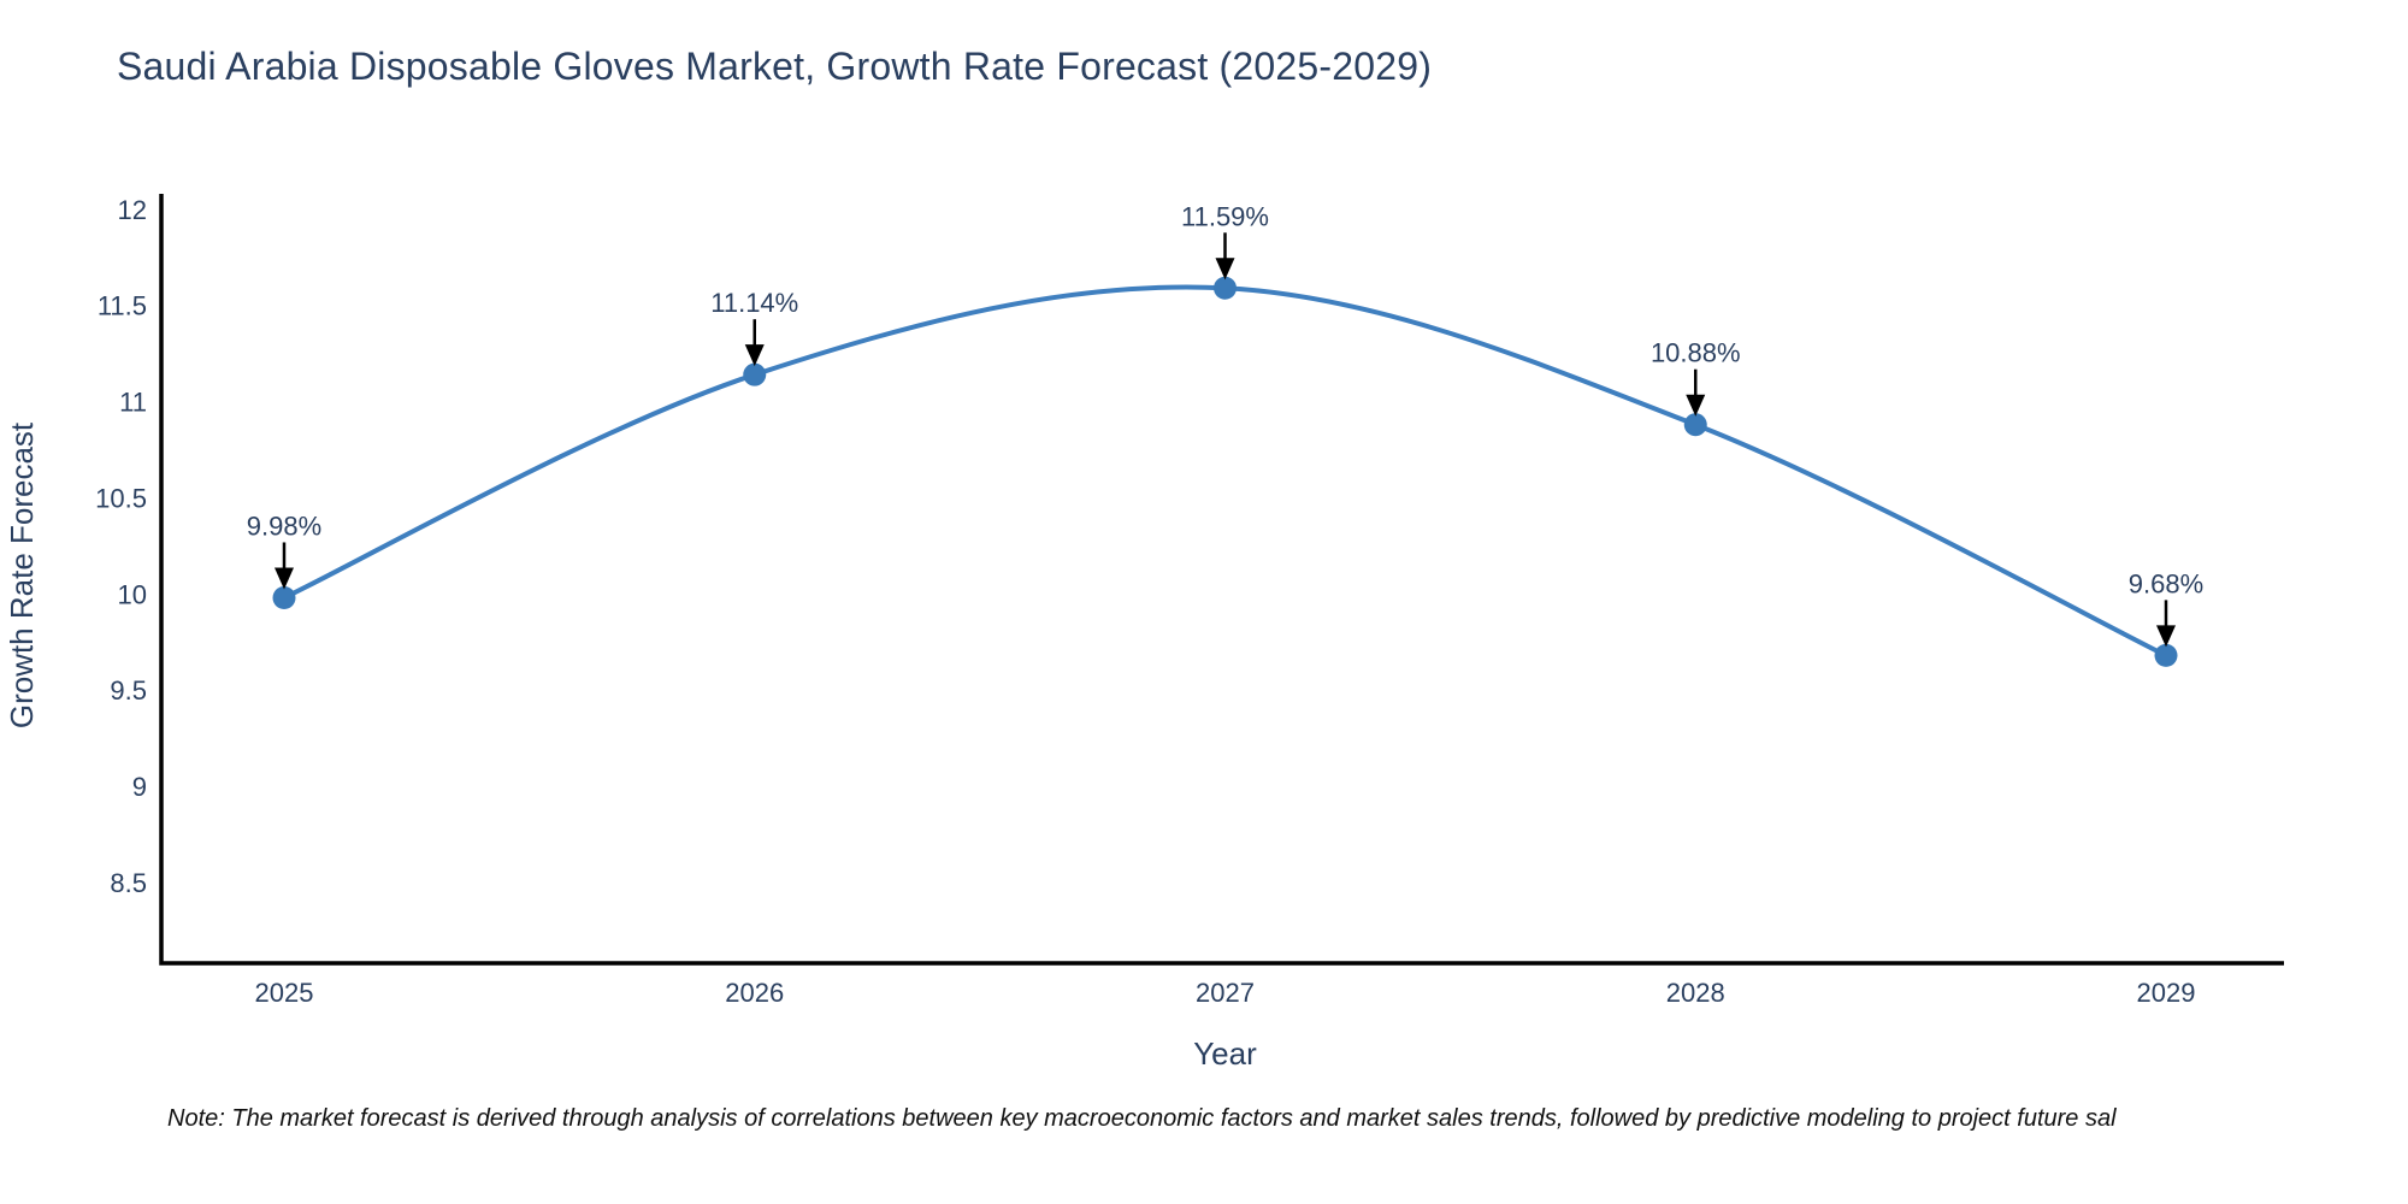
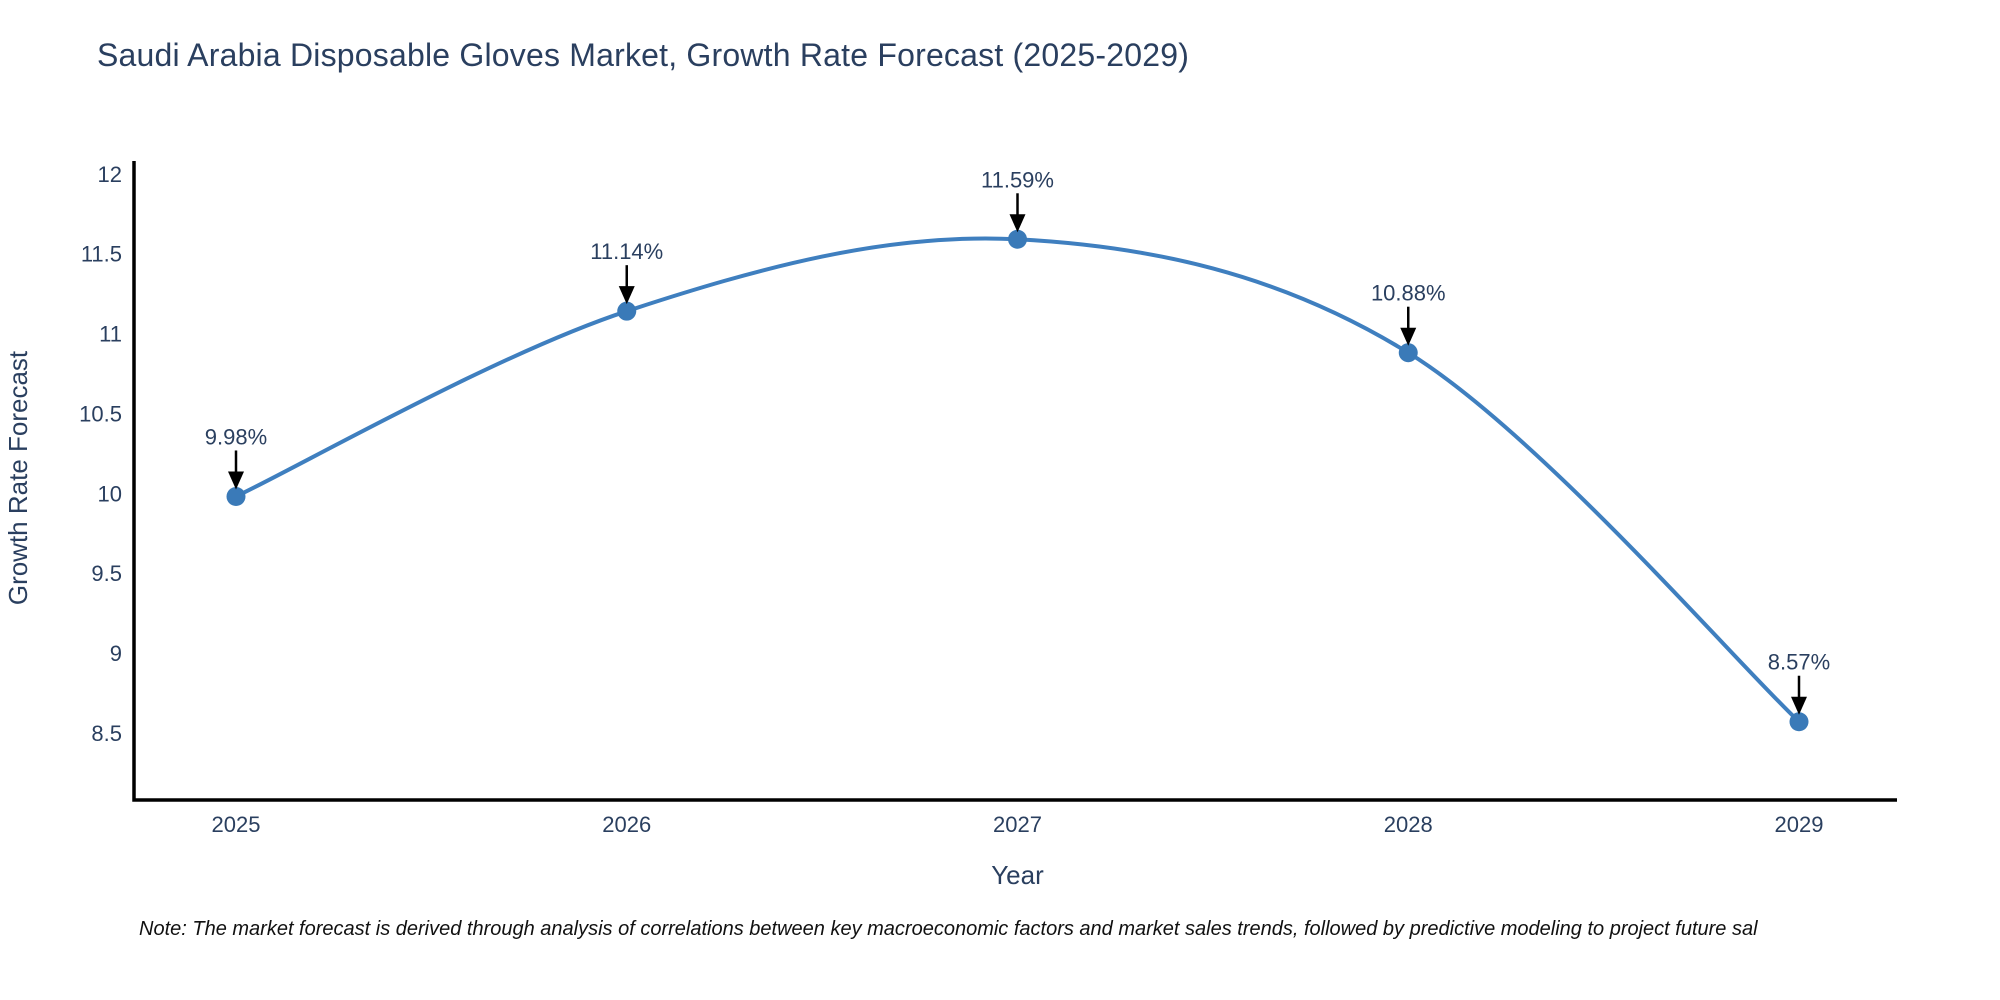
2029: 9.68% -> 8.57%
